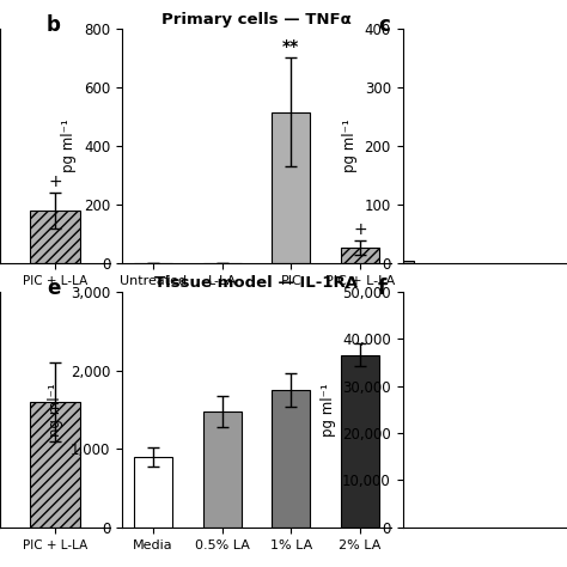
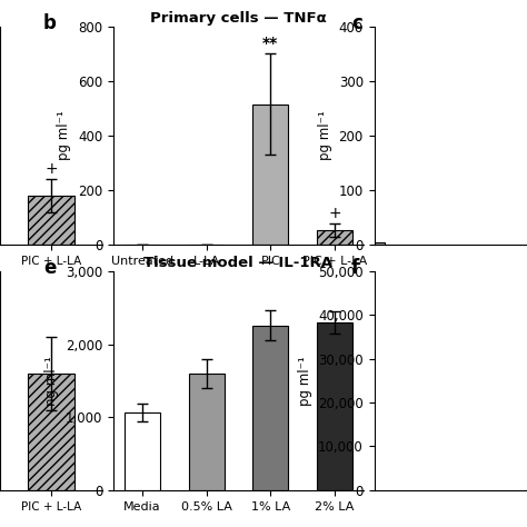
Tissue model — IL-1RA/Media: 900 -> 1,060
Tissue model — IL-1RA/0.5% LA: 1,480 -> 1,600
Tissue model — IL-1RA/1% LA: 1,750 -> 2,260
Tissue model — IL-1RA/2% LA: 2,200 -> 2,300
